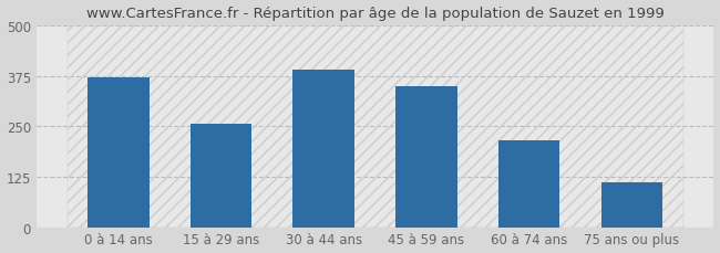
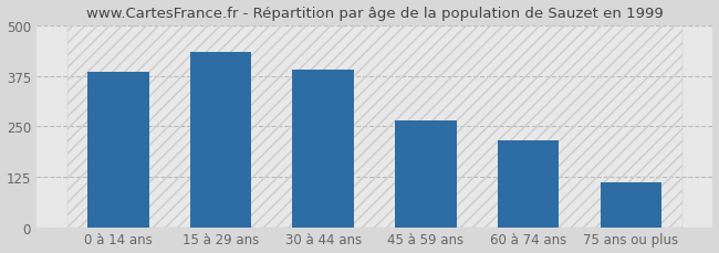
0 à 14 ans: 370 -> 385
15 à 29 ans: 257 -> 435
45 à 59 ans: 348 -> 265
